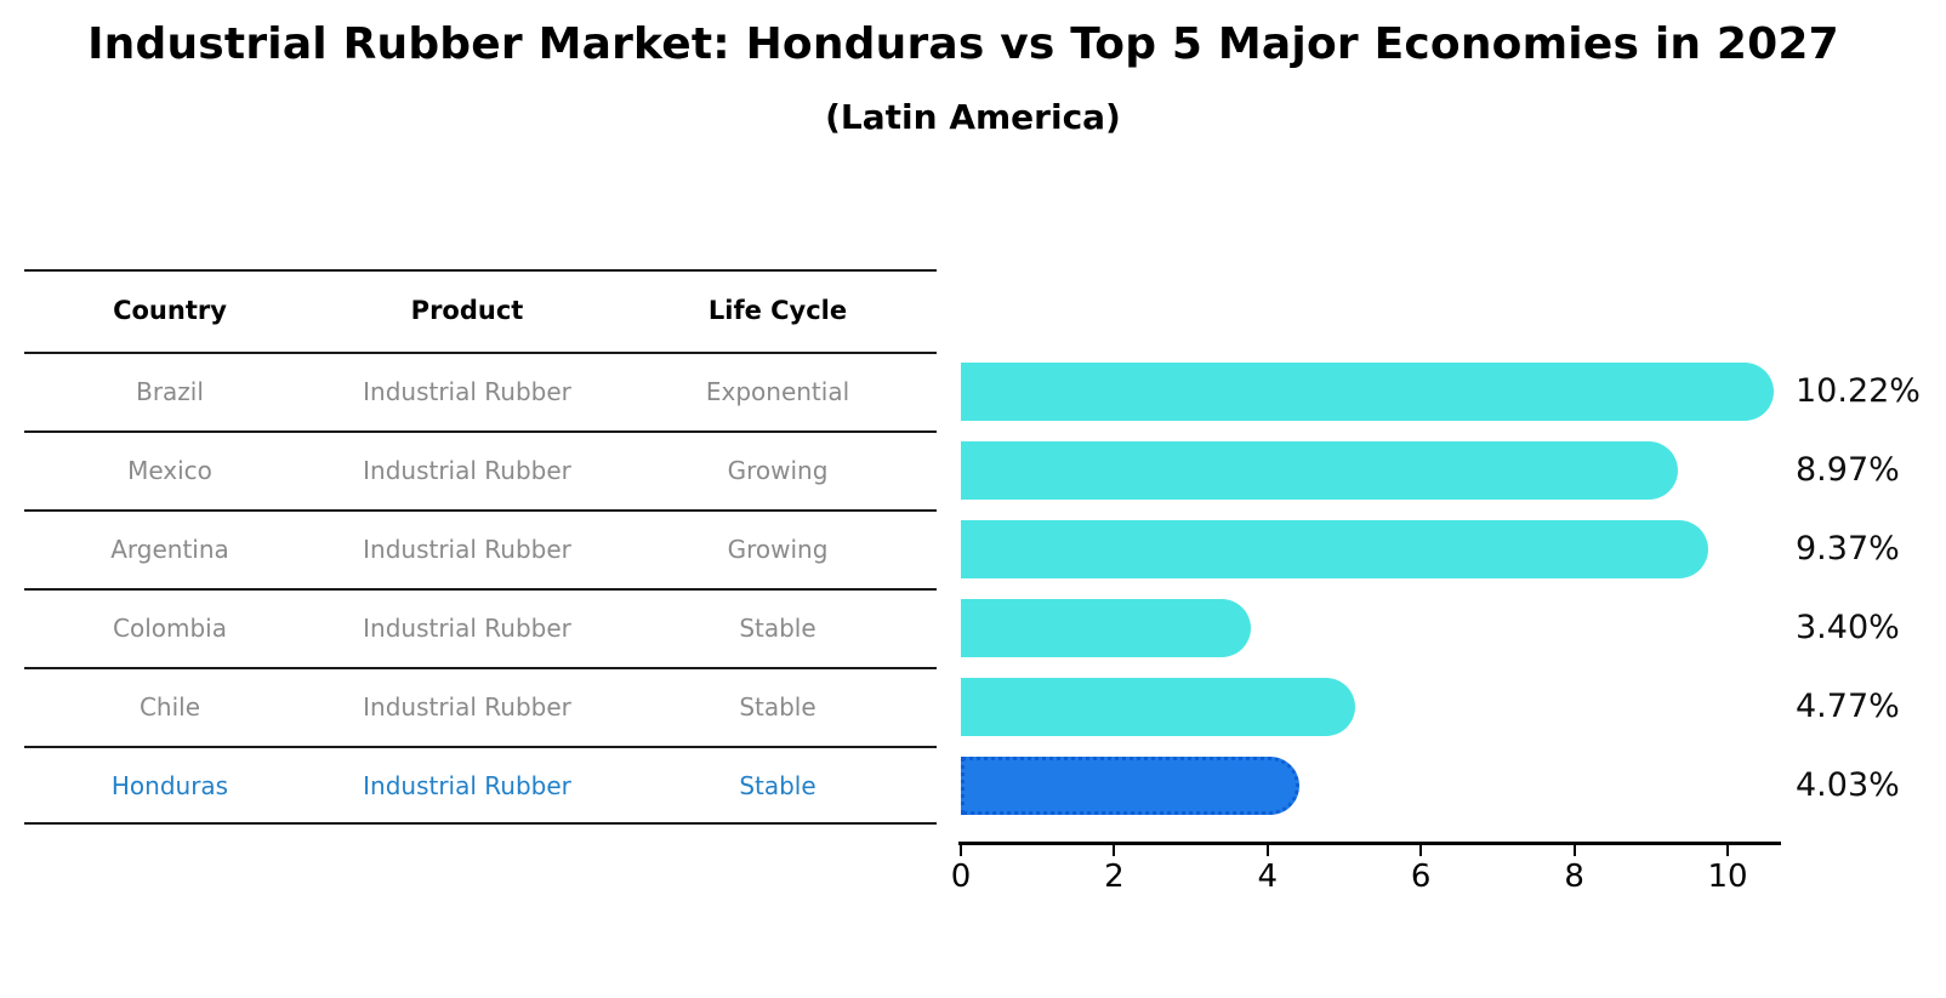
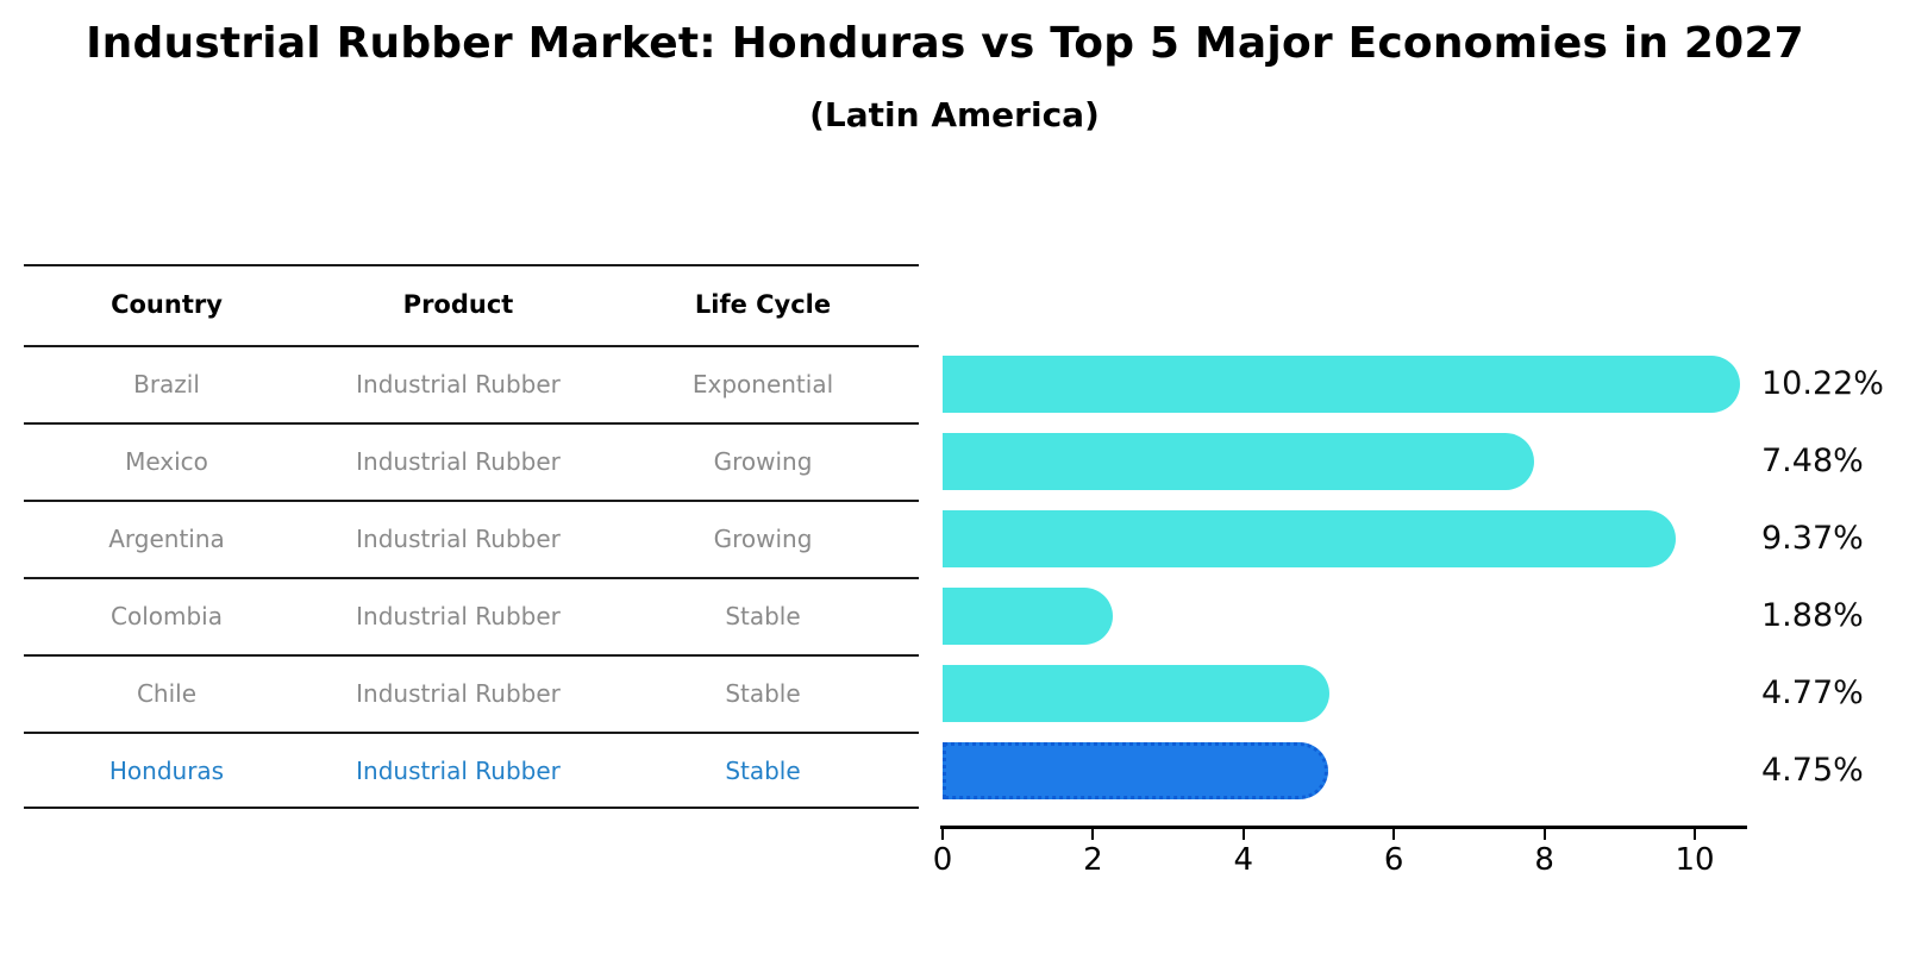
Mexico: 8.97% -> 7.48%
Colombia: 3.40% -> 1.88%
Honduras: 4.03% -> 4.75%
